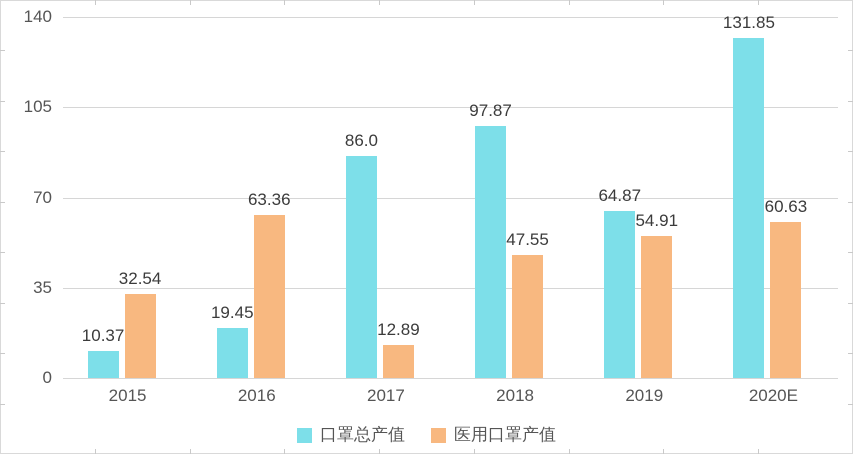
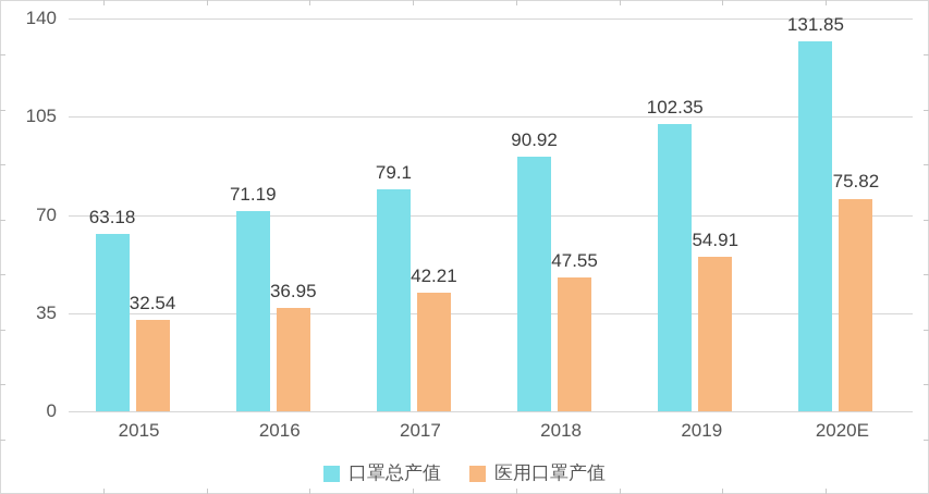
口罩总产值/2015: 10.37 -> 63.18
口罩总产值/2016: 19.45 -> 71.19
医用口罩产值/2016: 63.36 -> 36.95
口罩总产值/2017: 86.0 -> 79.1
医用口罩产值/2017: 12.89 -> 42.21
口罩总产值/2018: 97.87 -> 90.92
口罩总产值/2019: 64.87 -> 102.35
医用口罩产值/2020E: 60.63 -> 75.82
